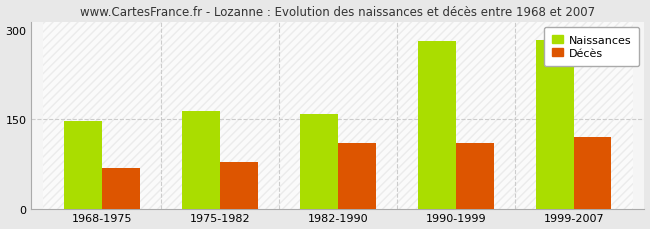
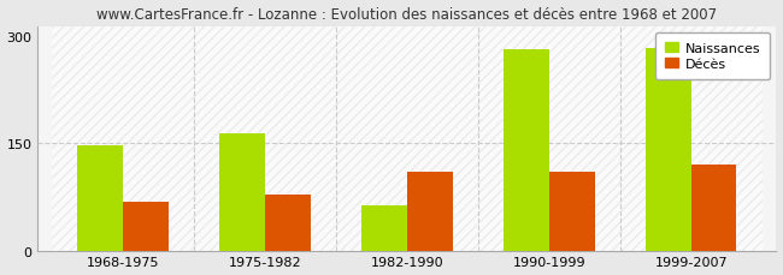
Naissances/1982-1990: 160 -> 64
